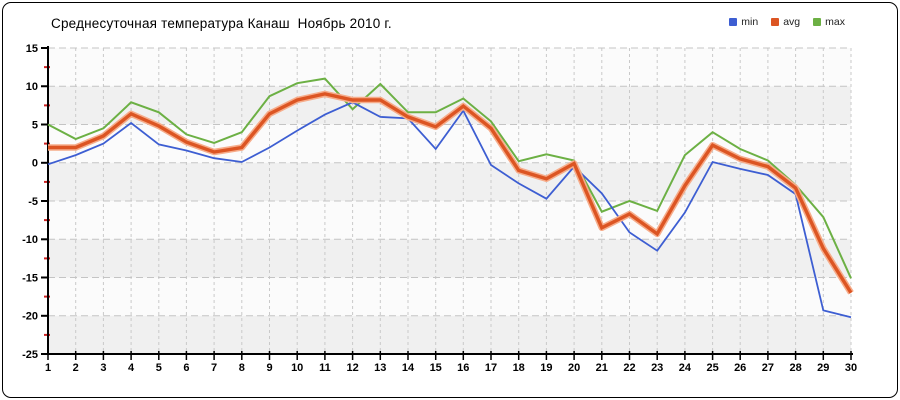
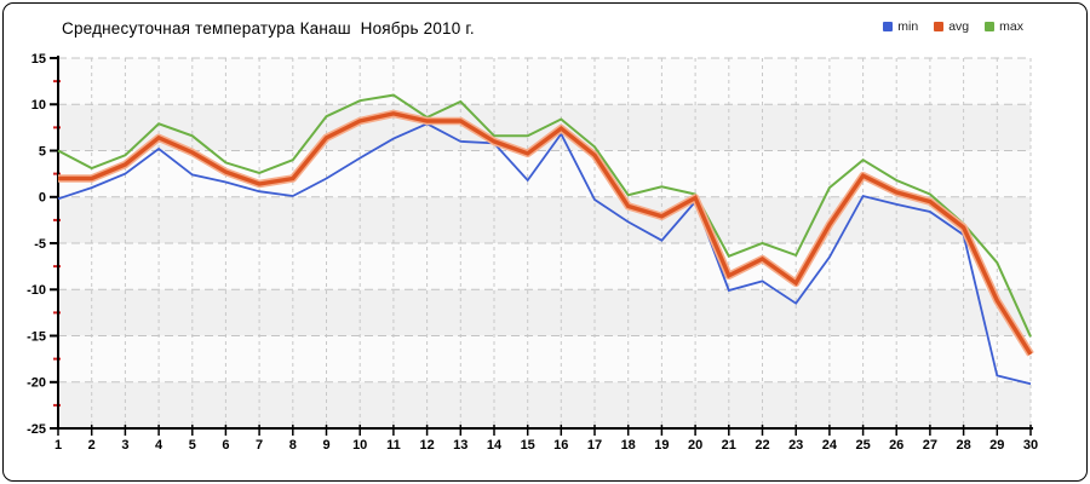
max/12: 7 -> 9
min/21: -4 -> -10
